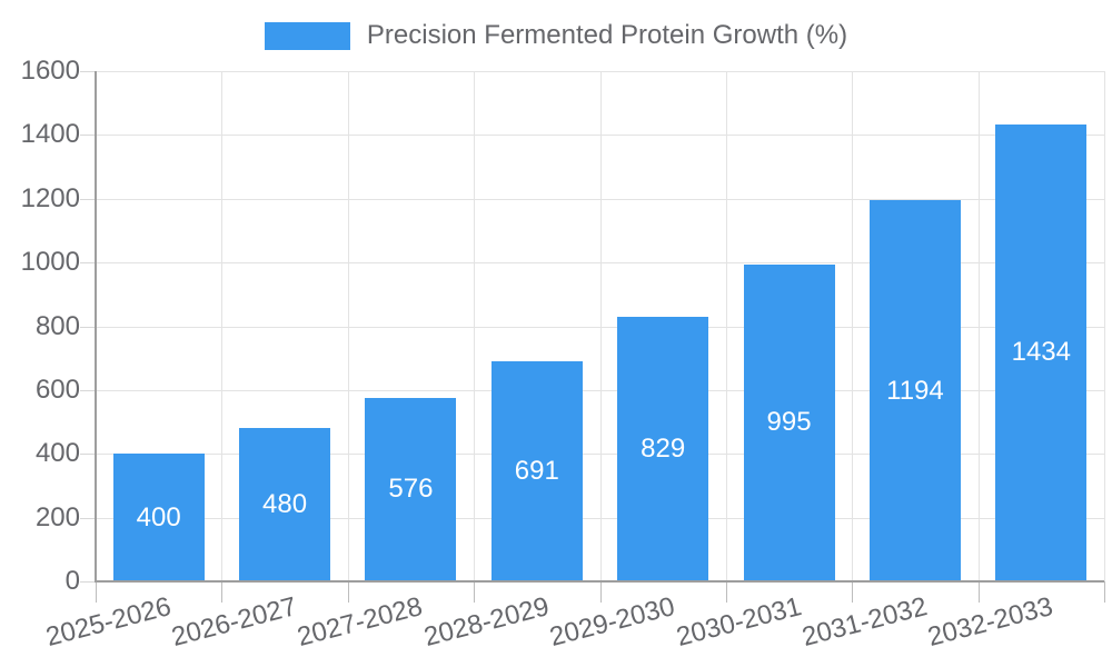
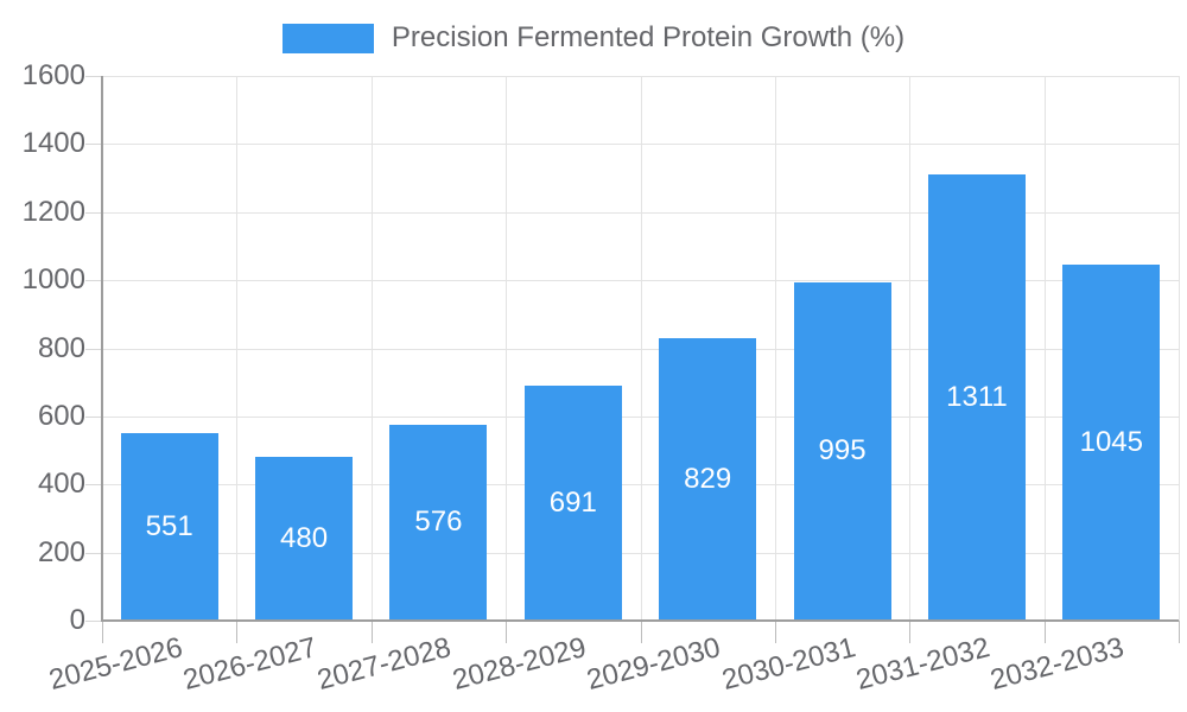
2025-2026: 400 -> 551
2031-2032: 1194 -> 1311
2032-2033: 1434 -> 1045
